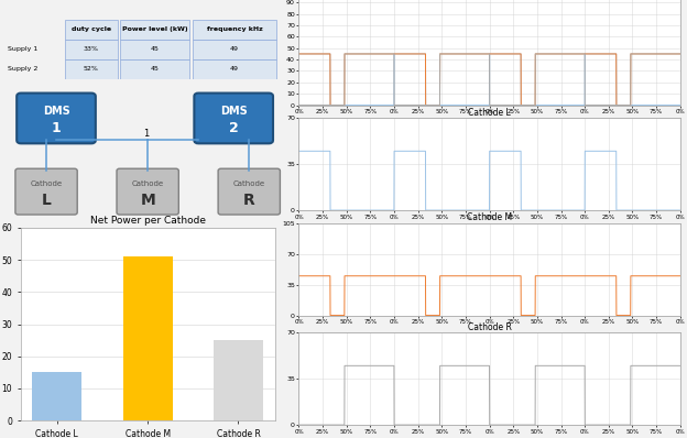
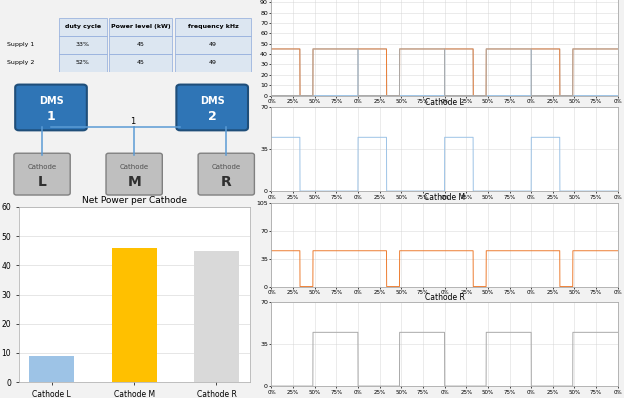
Net Power per Cathode/Cathode L: 15 -> 9
Net Power per Cathode/Cathode M: 51 -> 46
Net Power per Cathode/Cathode R: 25 -> 45
